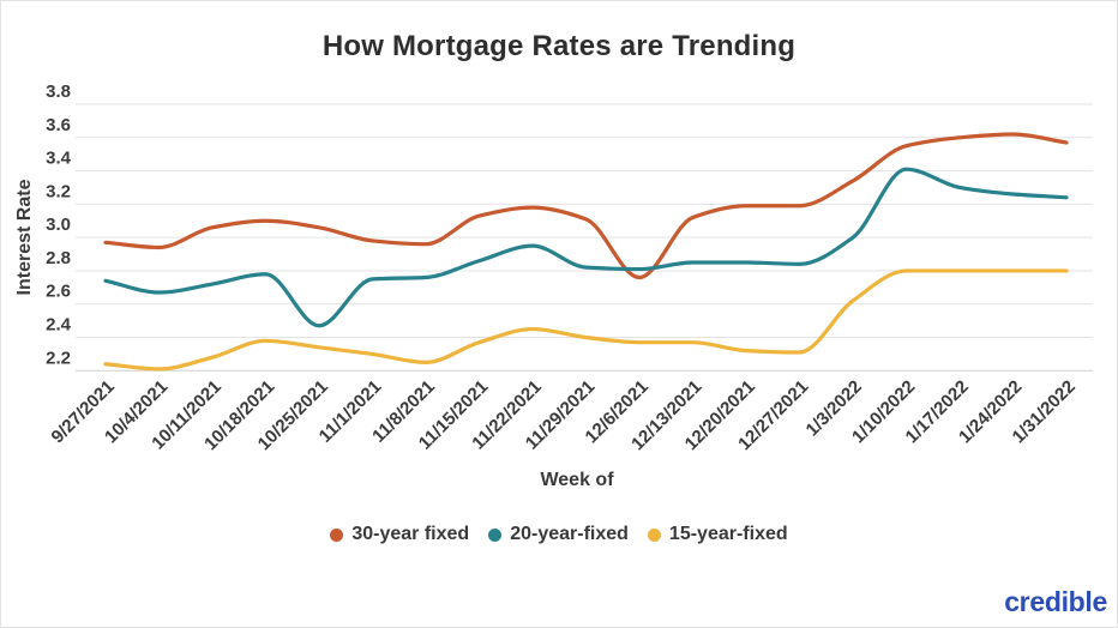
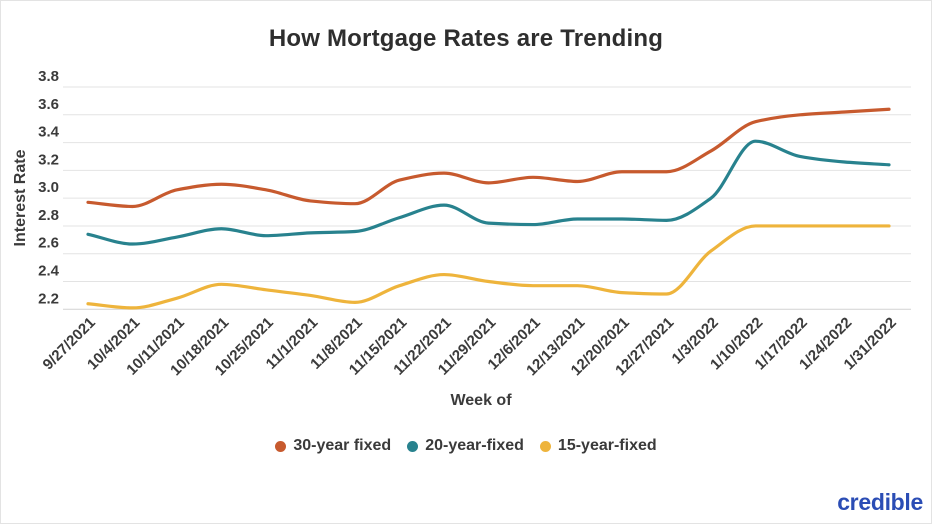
20-year-fixed/10/25/2021: 2.47 -> 2.73
30-year fixed/12/6/2021: 2.76 -> 3.15
30-year fixed/1/31/2022: 3.57 -> 3.64
